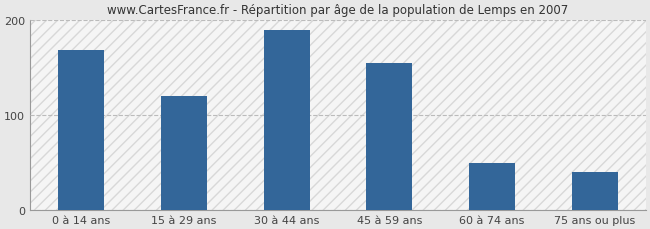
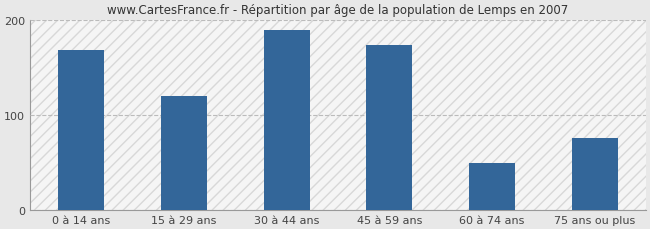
45 à 59 ans: 155 -> 174
75 ans ou plus: 40 -> 76
